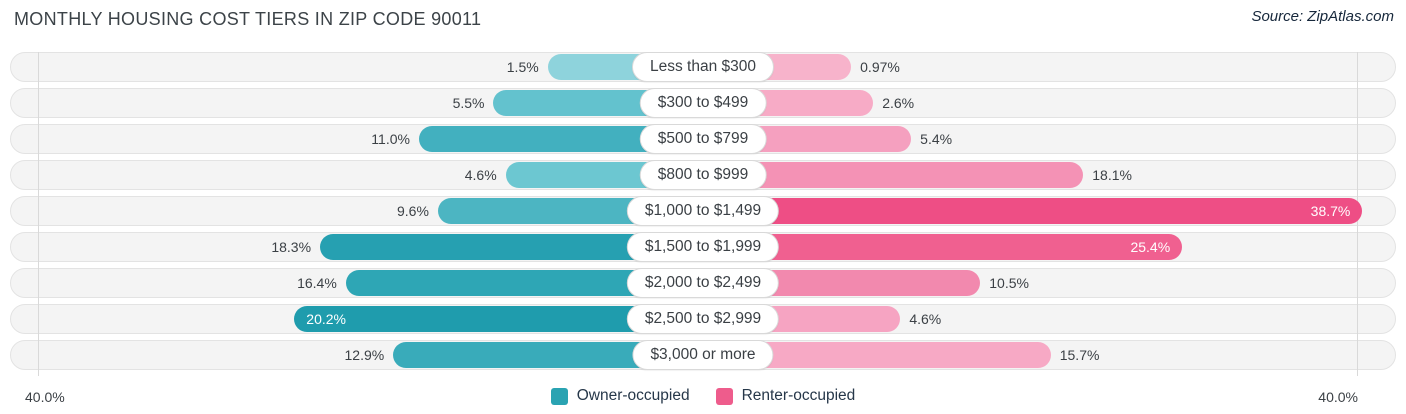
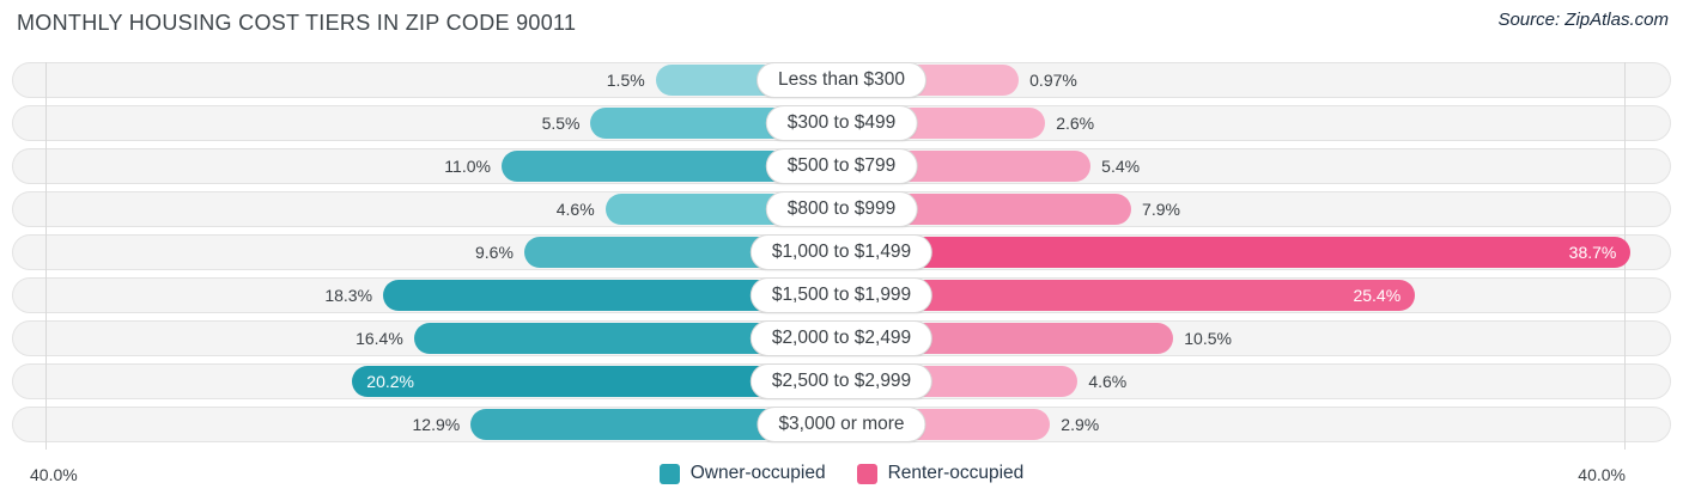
Renter-occupied/$800 to $999: 18.1% -> 7.9%
Renter-occupied/$3,000 or more: 15.7% -> 2.9%
